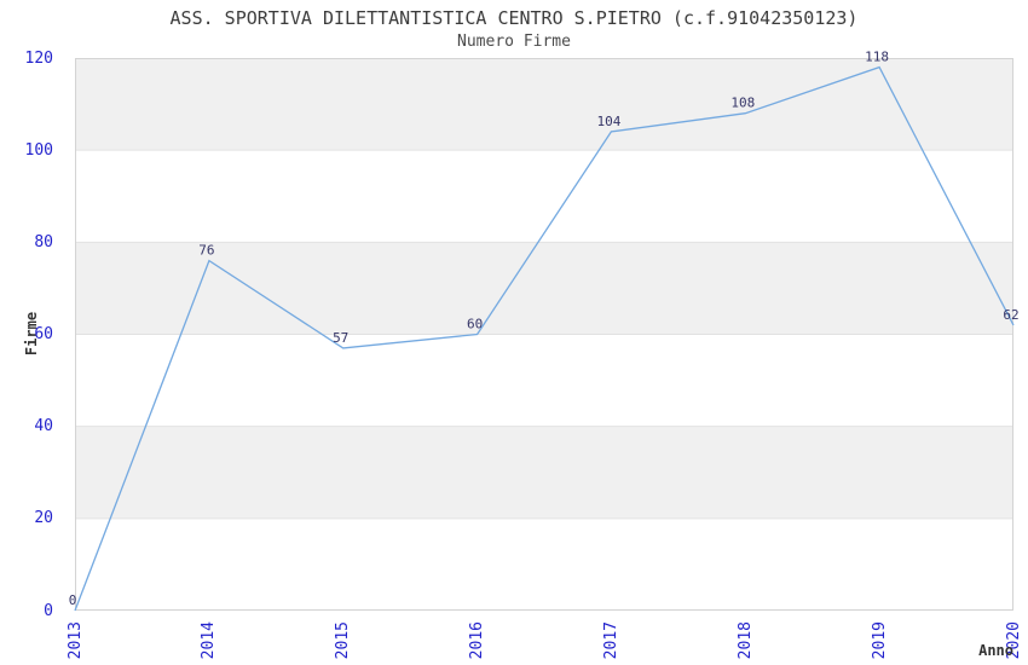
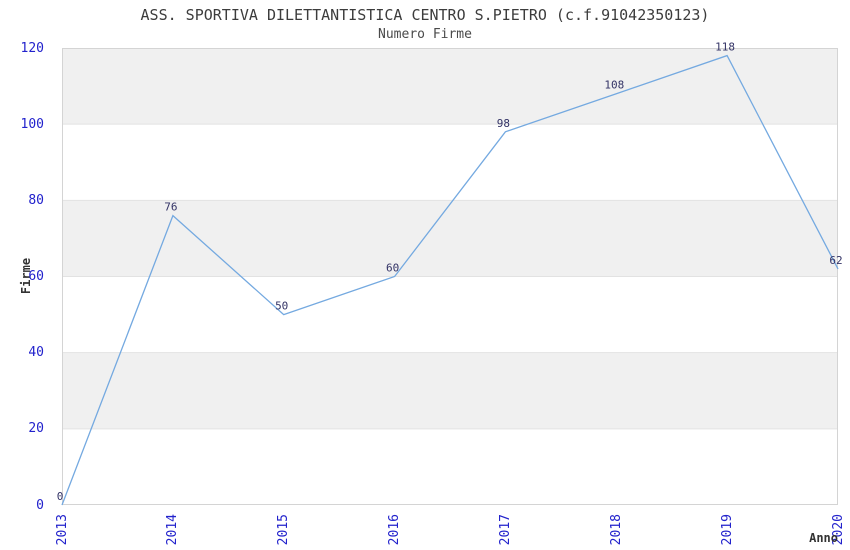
2015: 57 -> 50
2017: 104 -> 98
